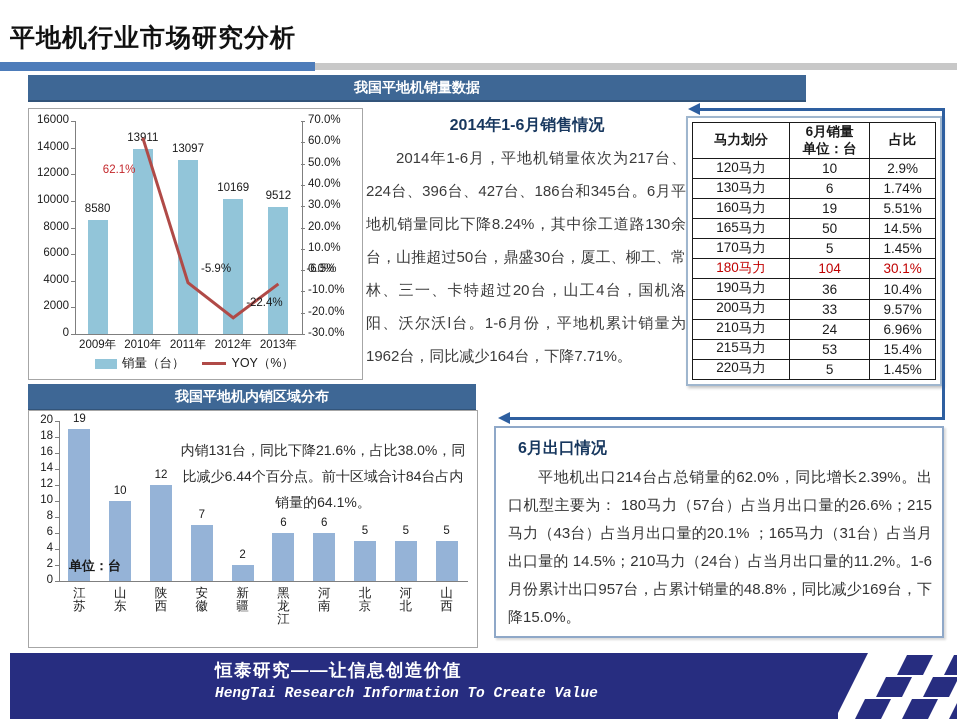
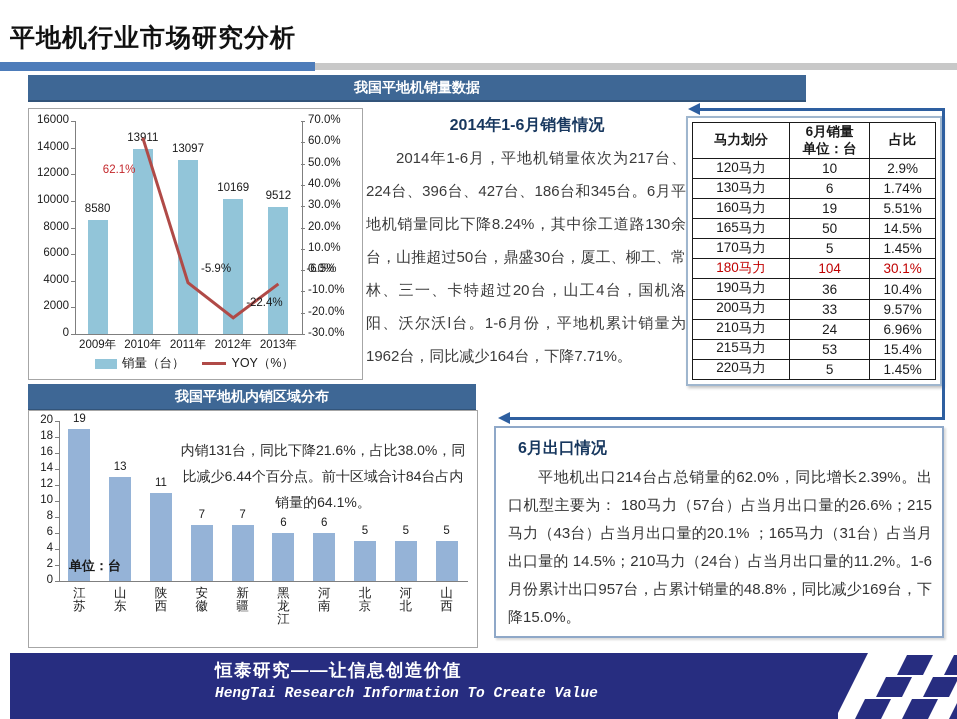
我国平地机内销区域分布/山东: 10 -> 13
我国平地机内销区域分布/陕西: 12 -> 11
我国平地机内销区域分布/新疆: 2 -> 7
